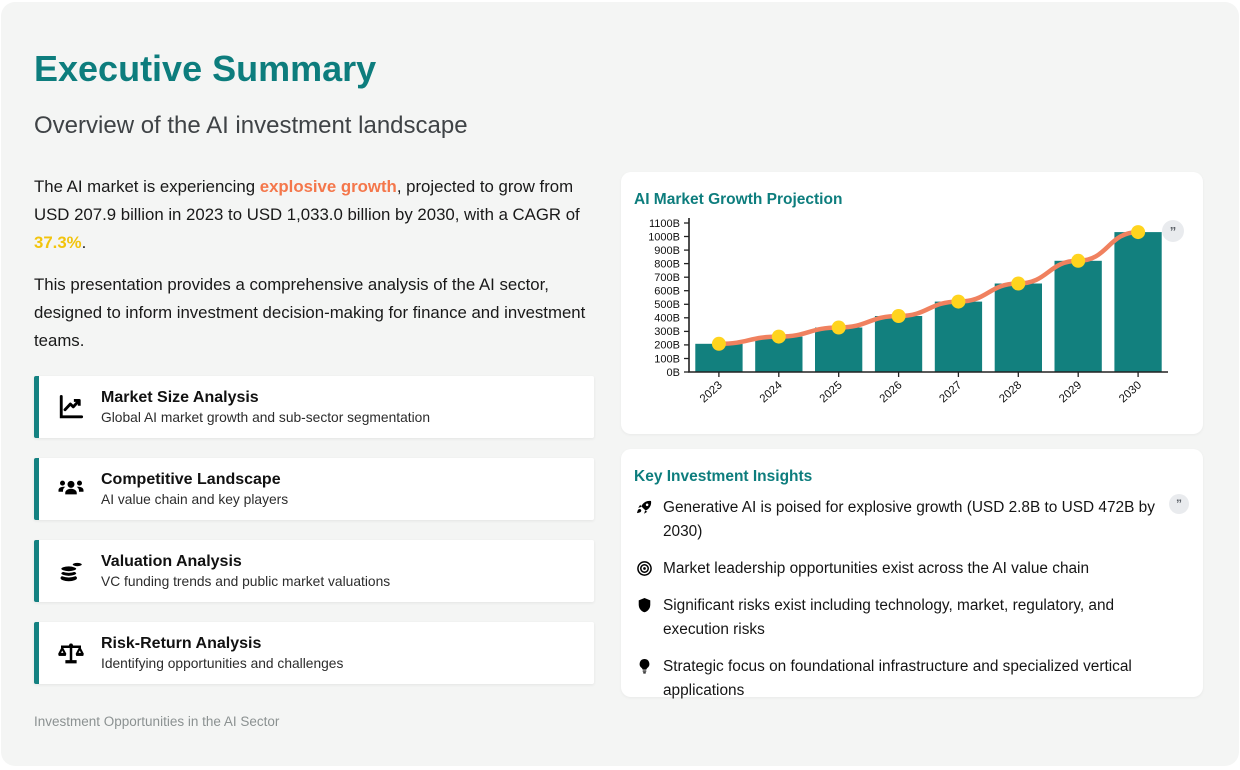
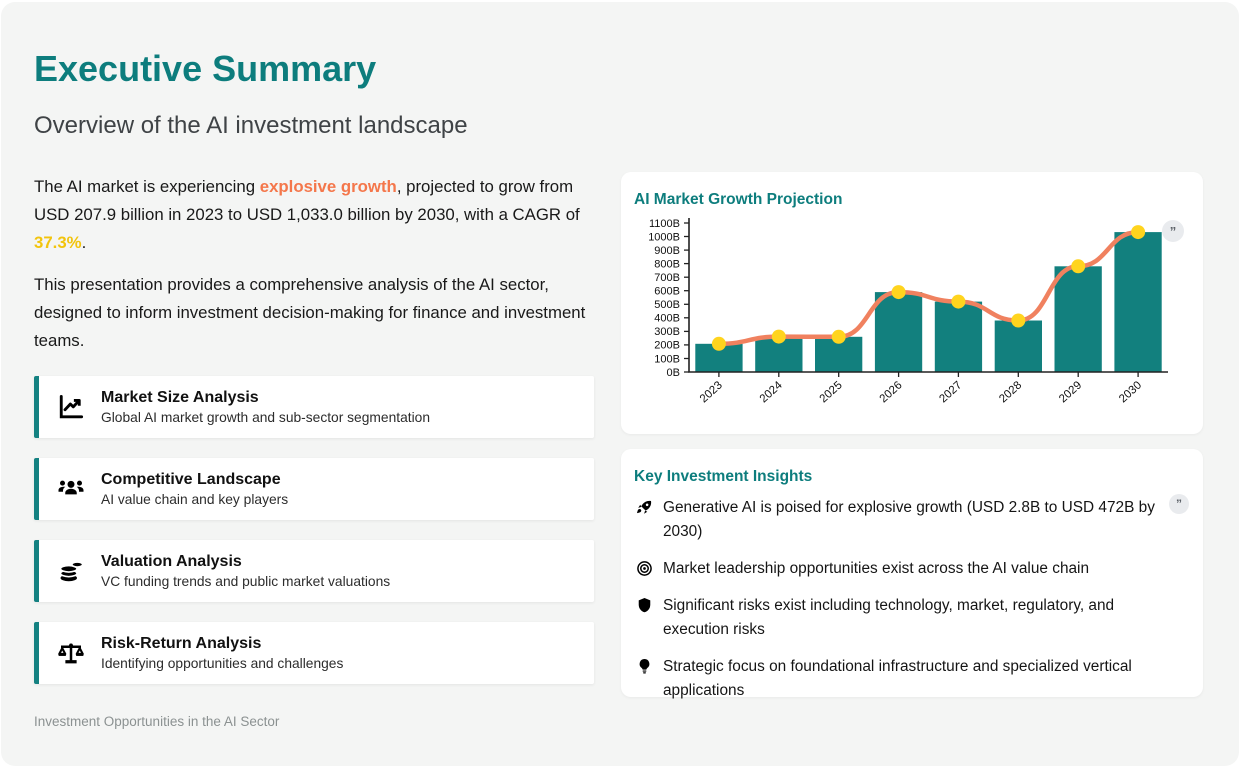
2025: 330B -> 260B
2026: 410B -> 590B
2028: 650B -> 380B
2029: 820B -> 780B
